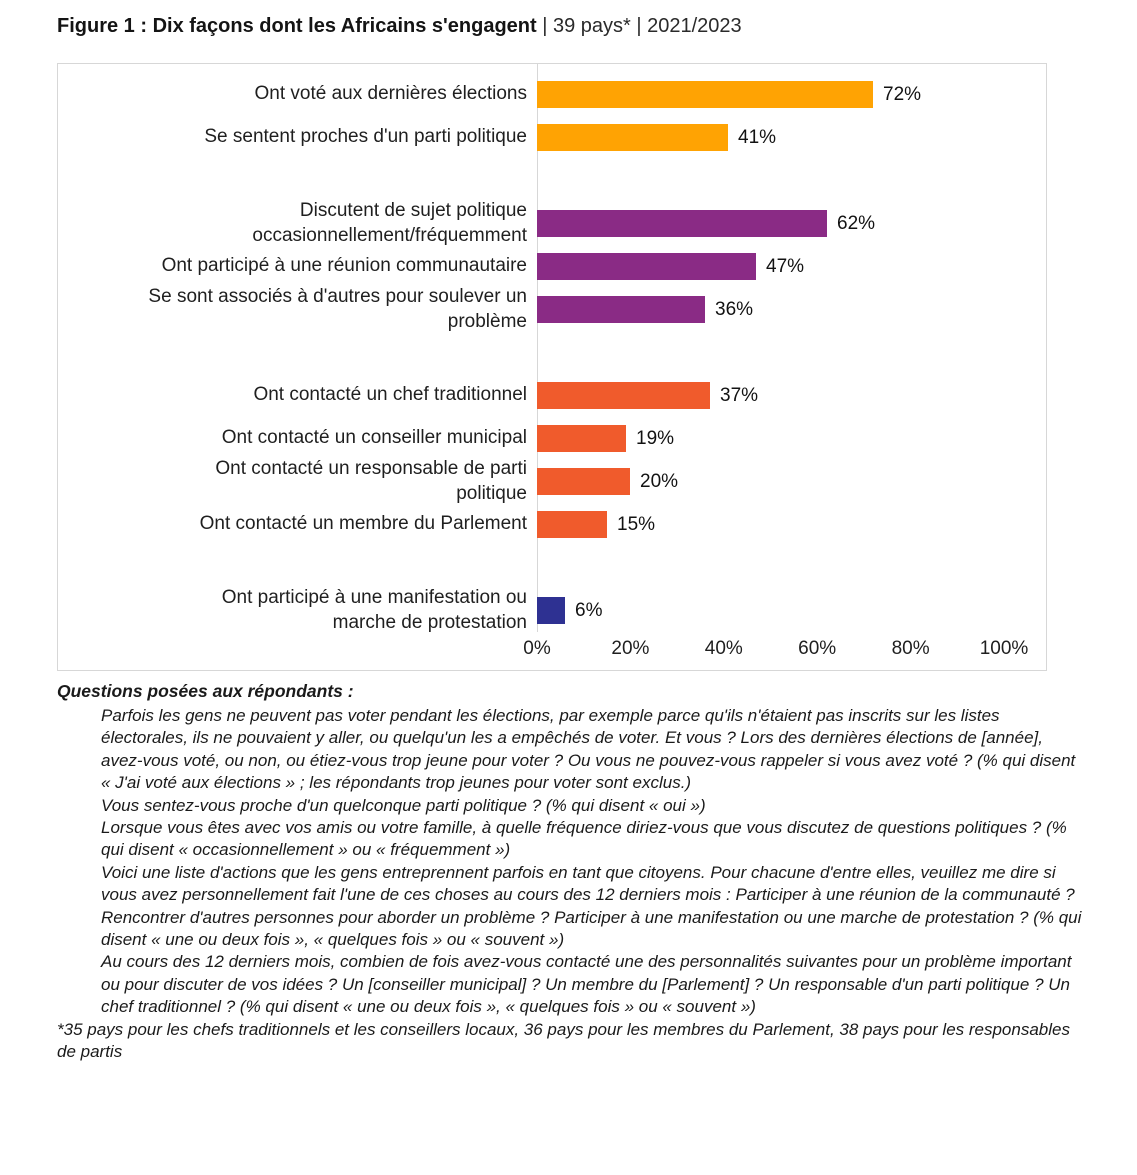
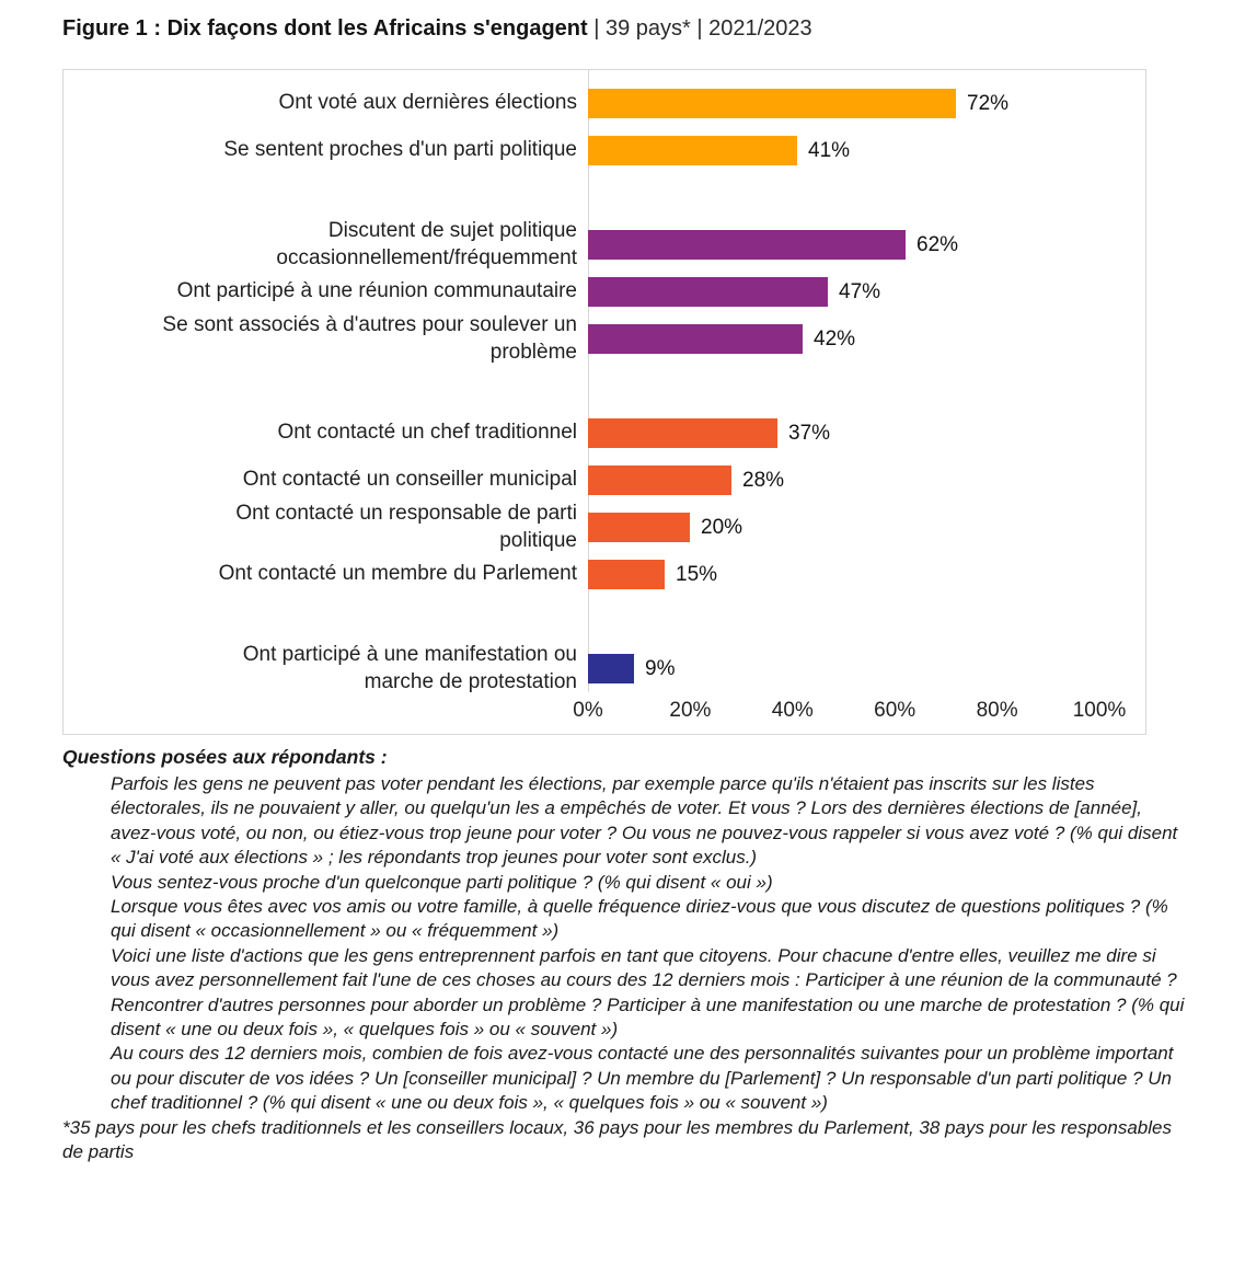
Se sont associés à d'autres pour soulever un problème: 36% -> 42%
Ont contacté un conseiller municipal: 19% -> 28%
Ont participé à une manifestation ou marche de protestation: 6% -> 9%
